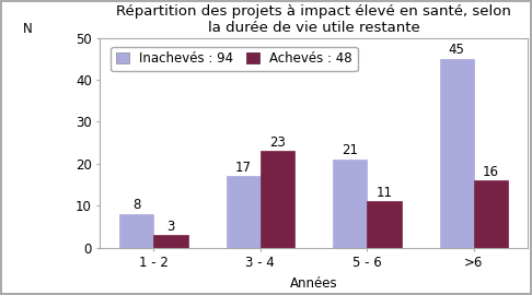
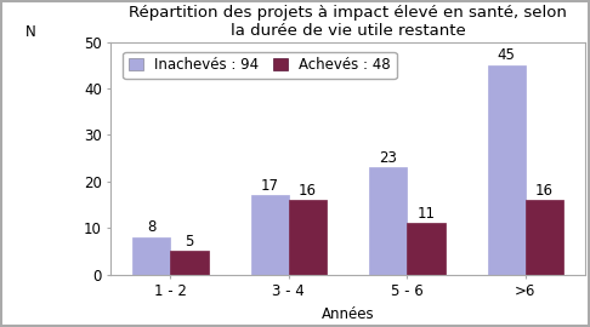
Achevés : 48/1 - 2: 3 -> 5
Achevés : 48/3 - 4: 23 -> 16
Inachevés : 94/5 - 6: 21 -> 23
